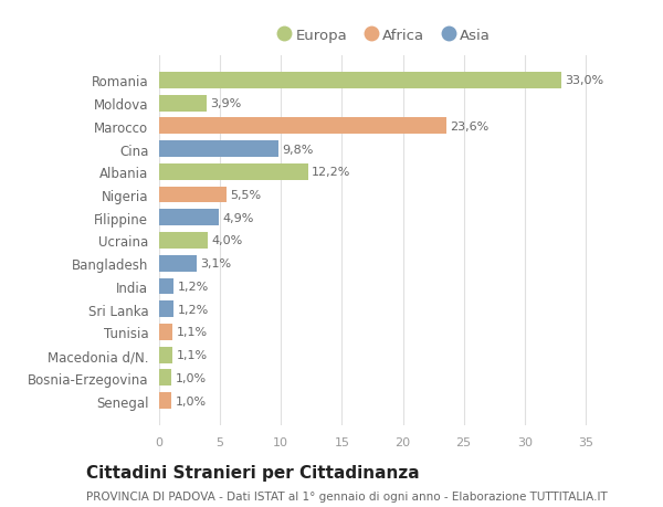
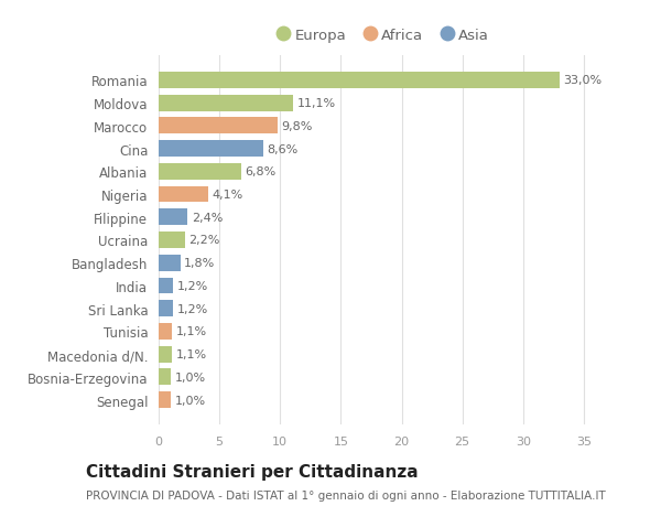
Moldova: 3,9% -> 11,1%
Marocco: 23,6% -> 9,8%
Cina: 9,8% -> 8,6%
Albania: 12,2% -> 6,8%
Nigeria: 5,5% -> 4,1%
Filippine: 4,9% -> 2,4%
Ucraina: 4,0% -> 2,2%
Bangladesh: 3,1% -> 1,8%
